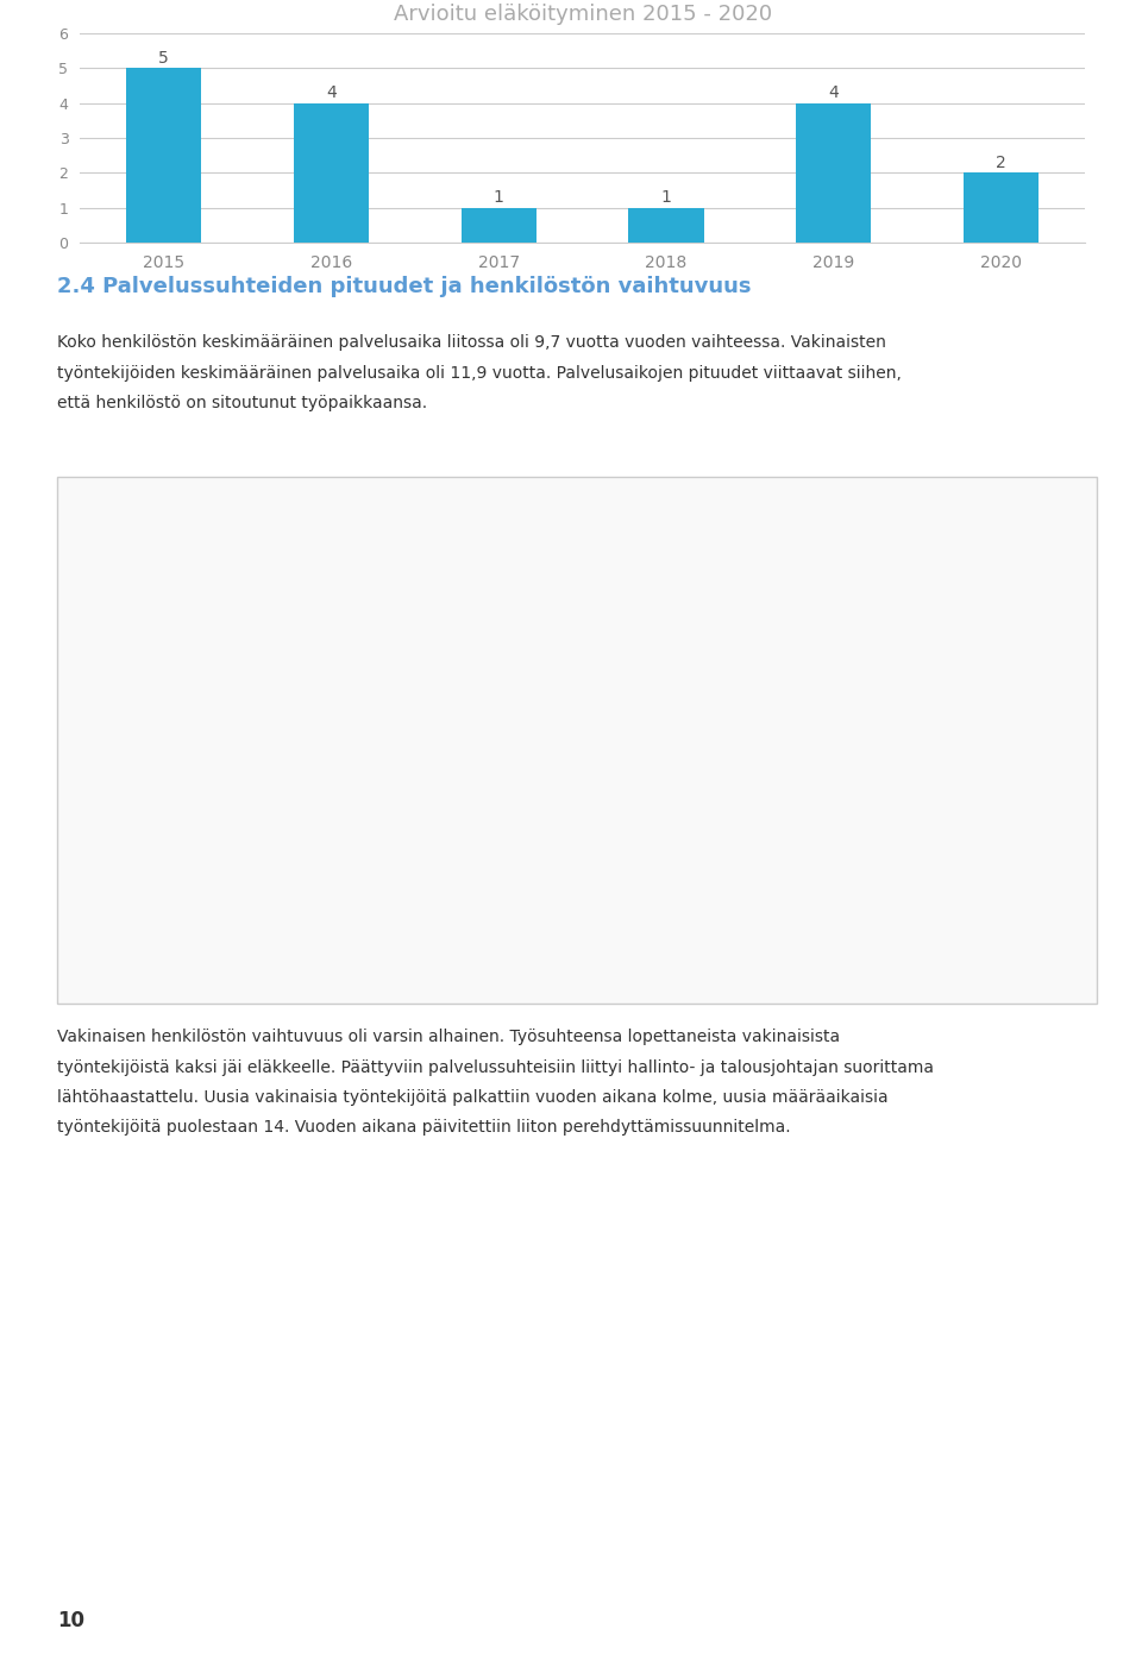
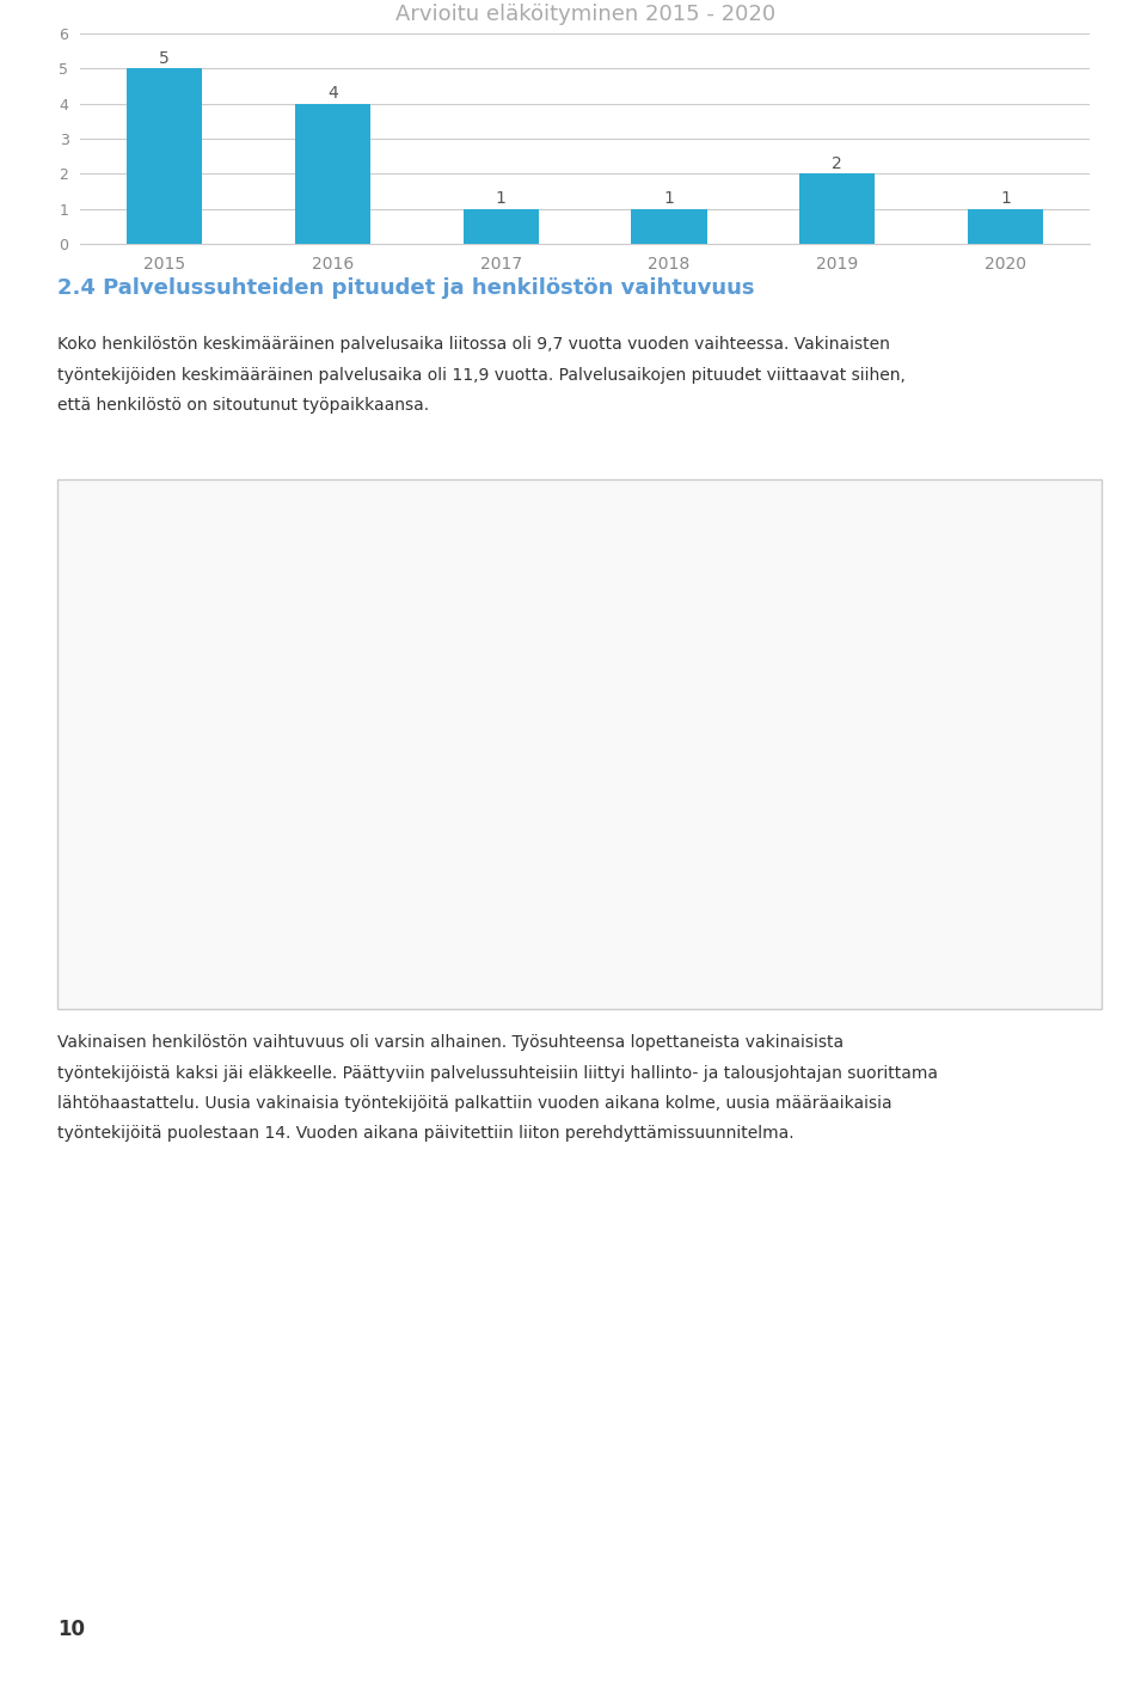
Arvioitu eläköityminen 2015 - 2020/2019: 4 -> 2
Arvioitu eläköityminen 2015 - 2020/2020: 2 -> 1
